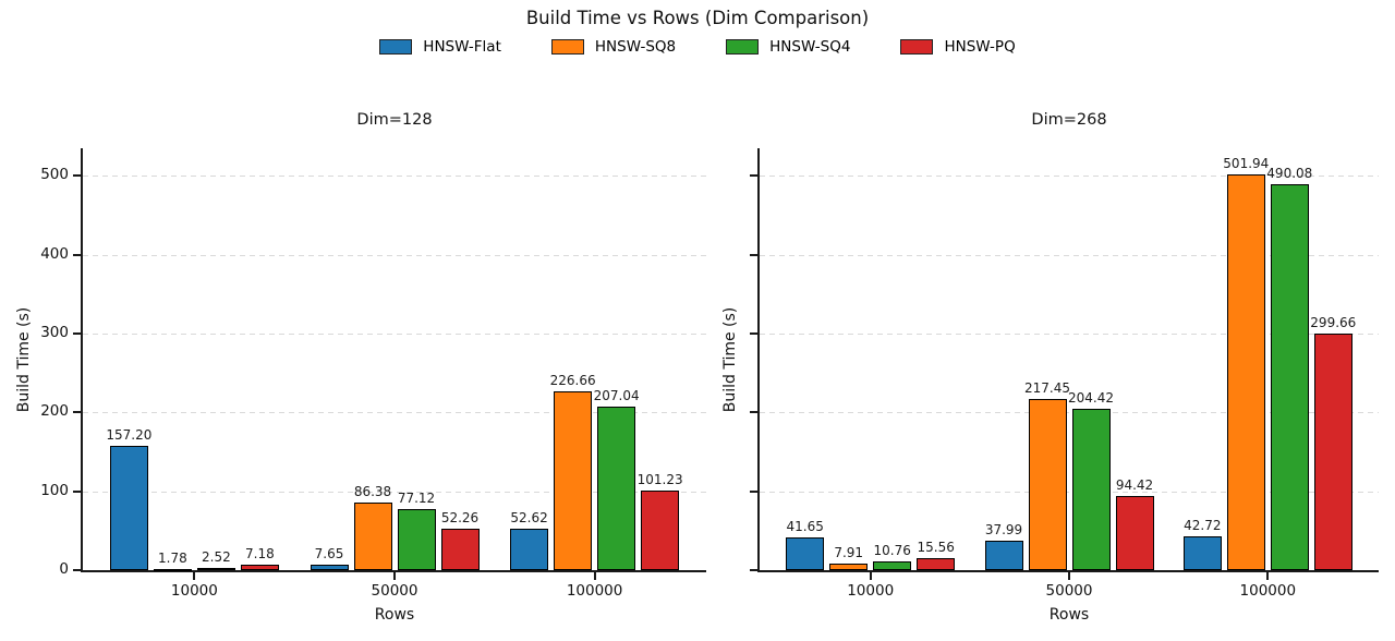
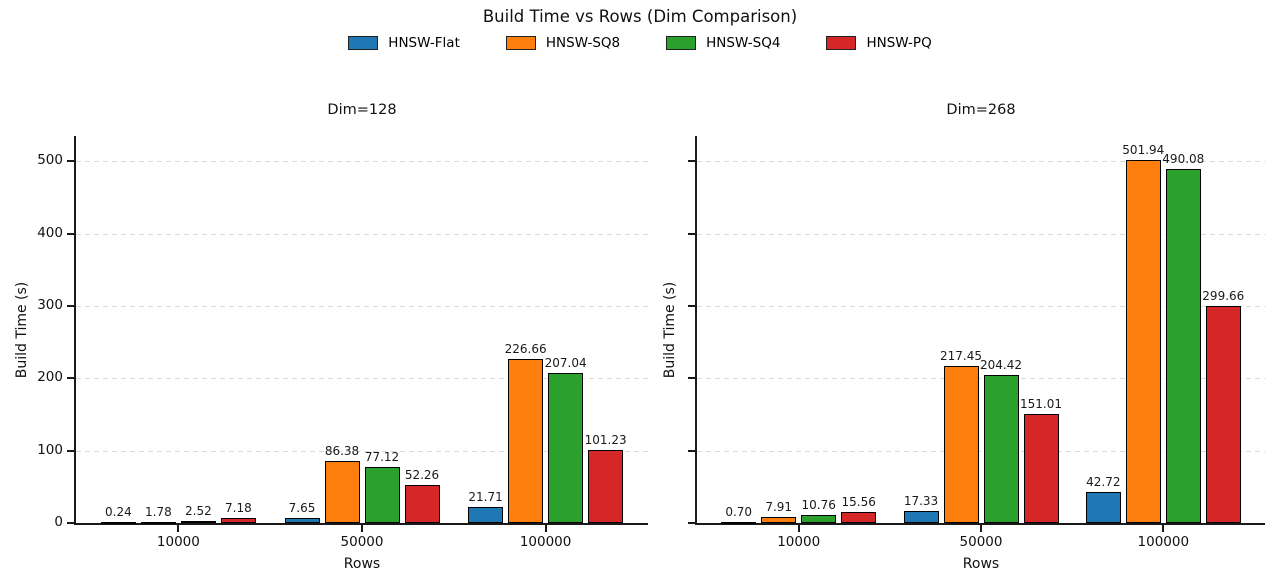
Dim=128/HNSW-Flat/10000: 157.20 -> 0.24
Dim=128/HNSW-Flat/100000: 52.62 -> 21.71
Dim=268/HNSW-Flat/10000: 41.65 -> 0.70
Dim=268/HNSW-Flat/50000: 37.99 -> 17.33
Dim=268/HNSW-PQ/50000: 94.42 -> 151.01
